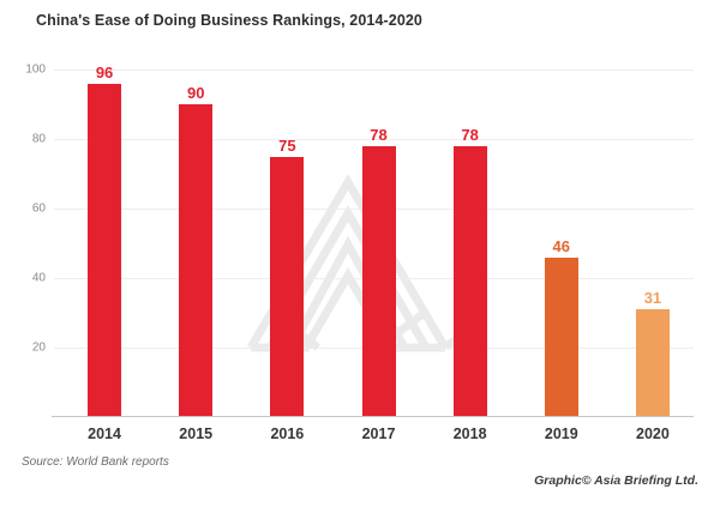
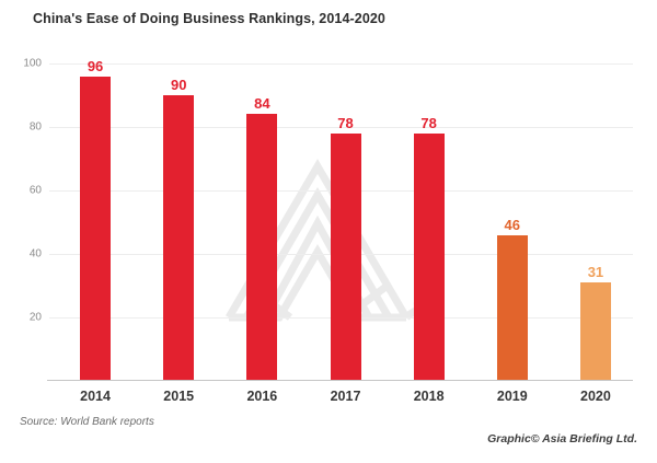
2016: 75 -> 84
